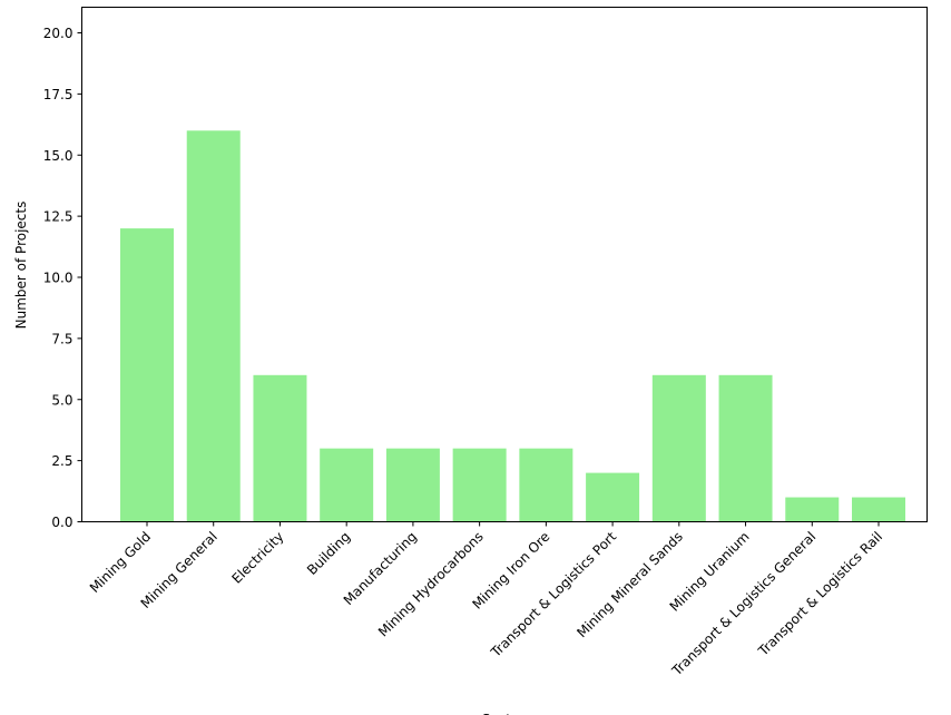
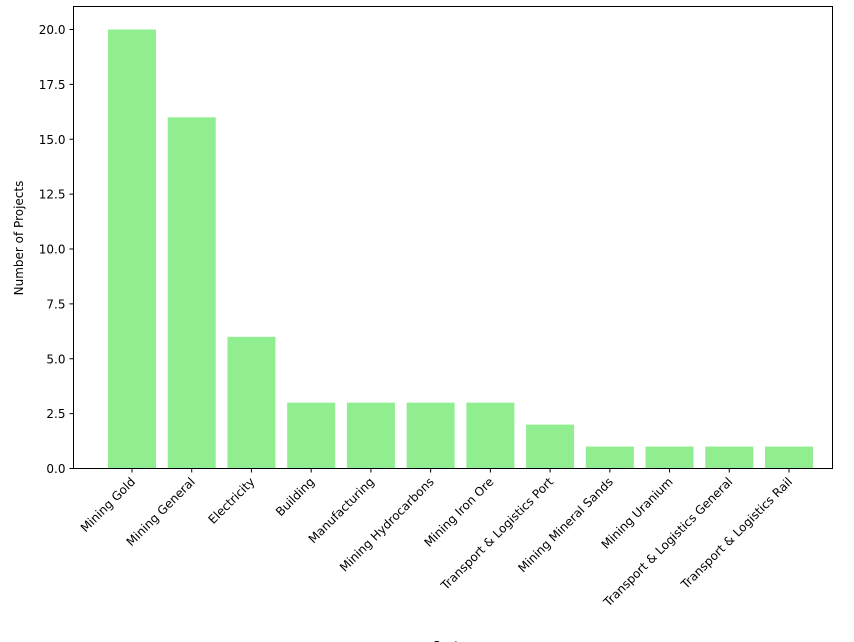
Mining Gold: 12 -> 20
Mining Mineral Sands: 6 -> 1
Mining Uranium: 6 -> 1
